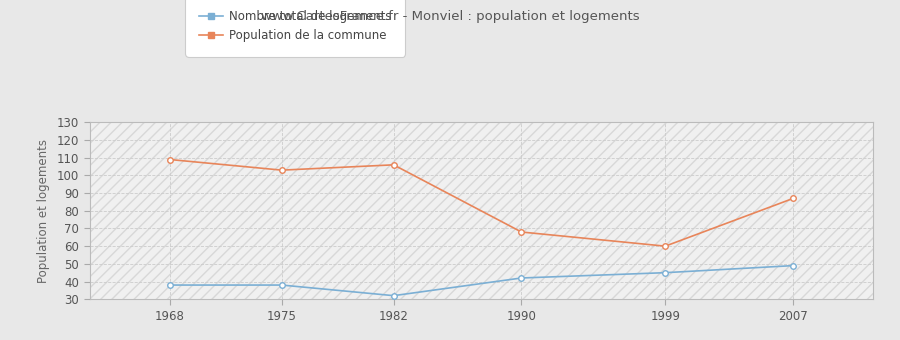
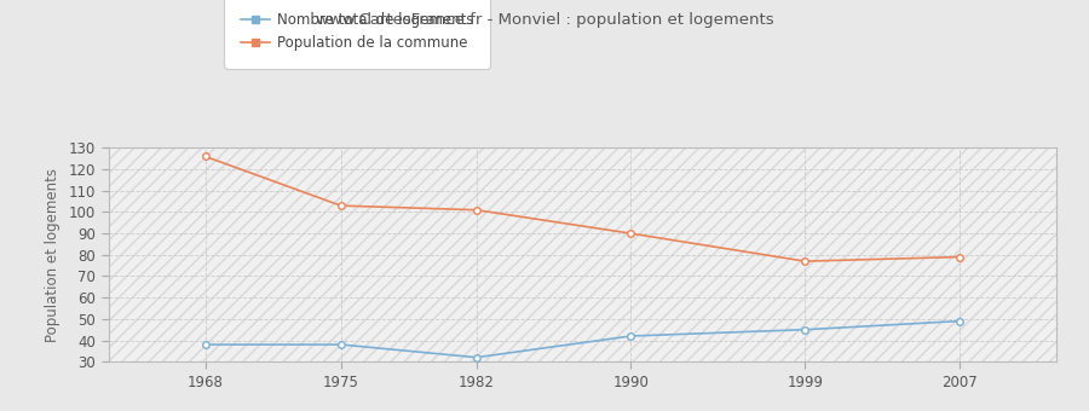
Population de la commune/1968: 109 -> 126
Population de la commune/1982: 106 -> 101
Population de la commune/1990: 68 -> 90
Population de la commune/1999: 60 -> 77
Population de la commune/2007: 87 -> 79
